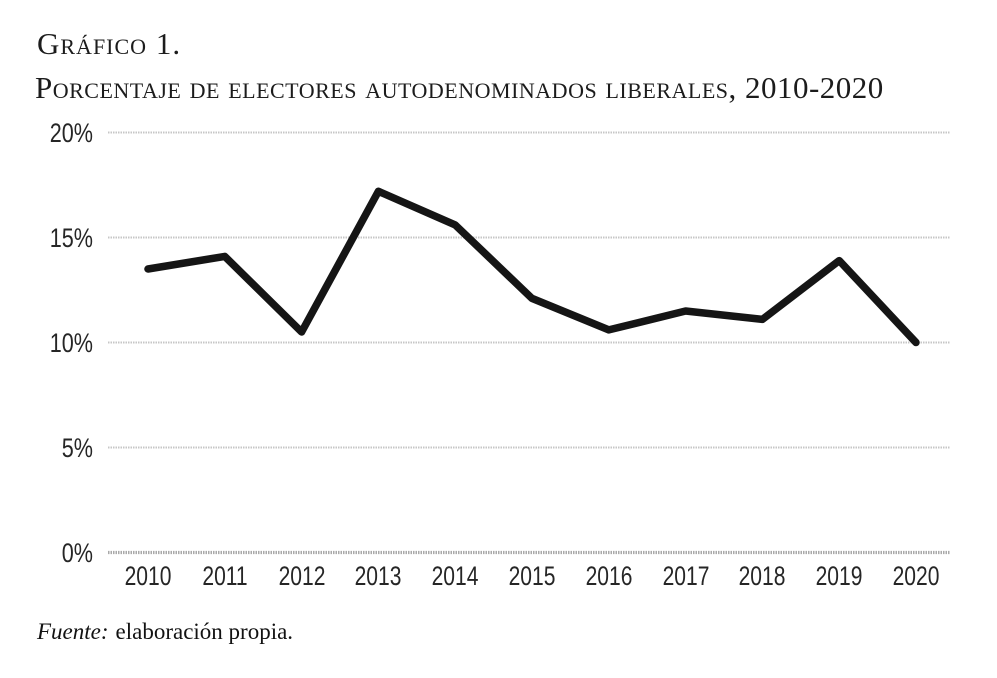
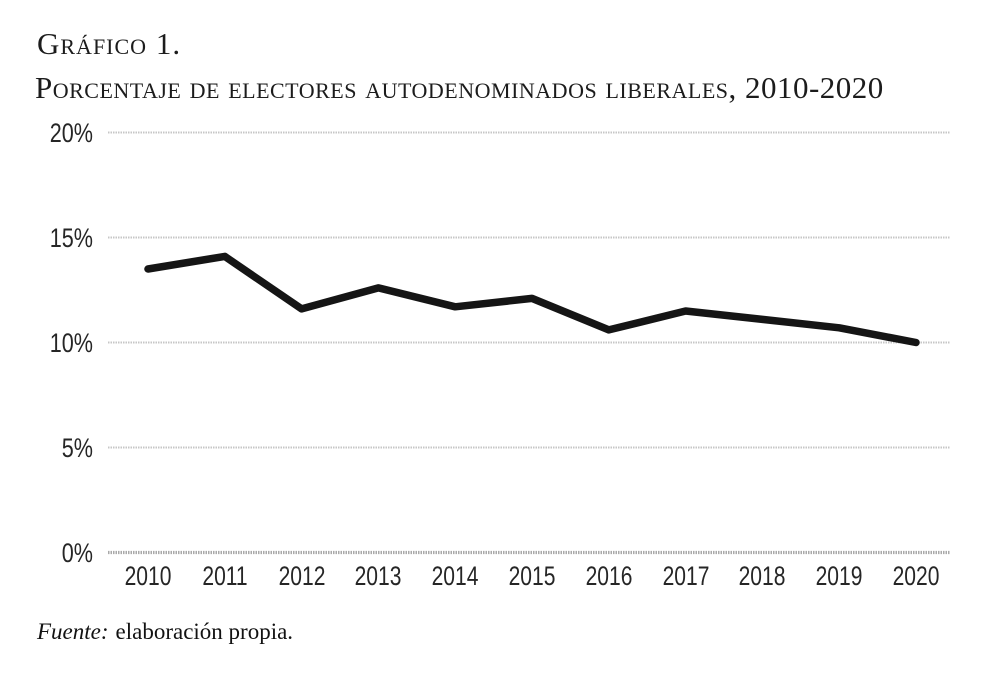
2012: 10.5% -> 11.6%
2013: 17.2% -> 12.6%
2014: 15.6% -> 11.7%
2019: 13.9% -> 10.7%
